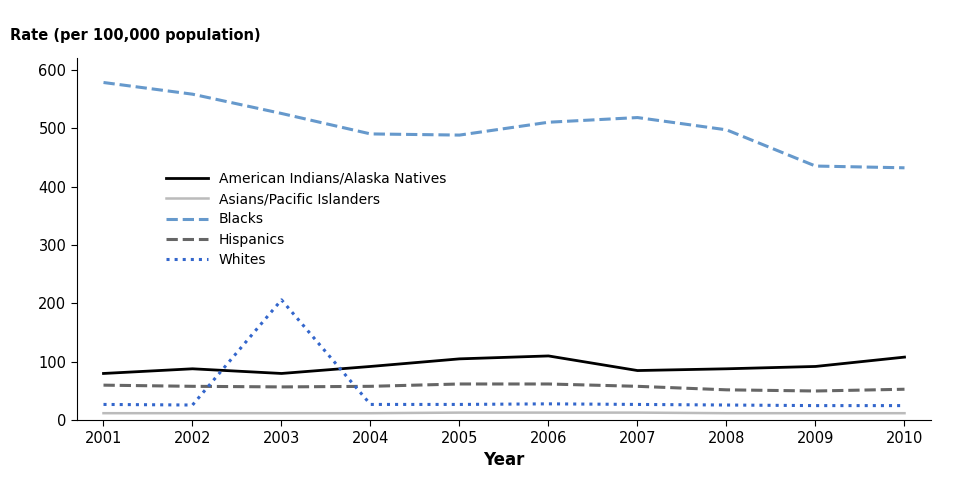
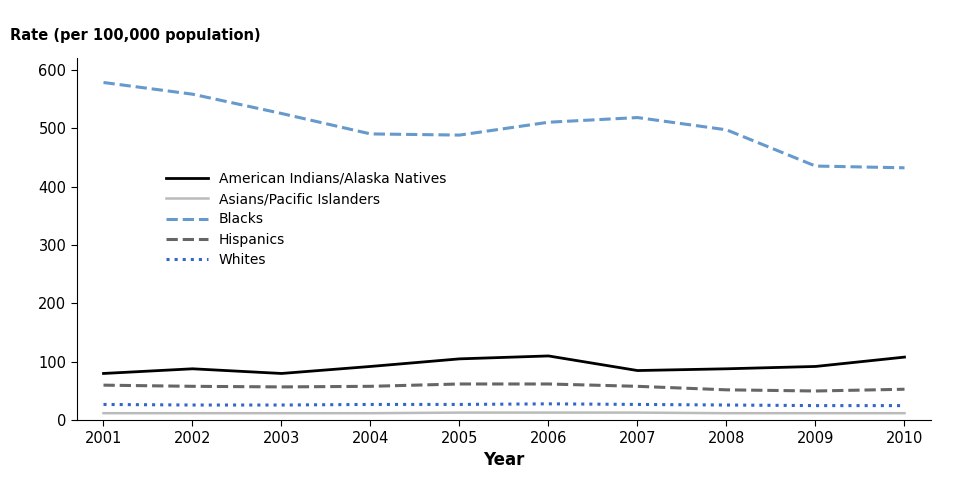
Whites/2003: 206 -> 26
